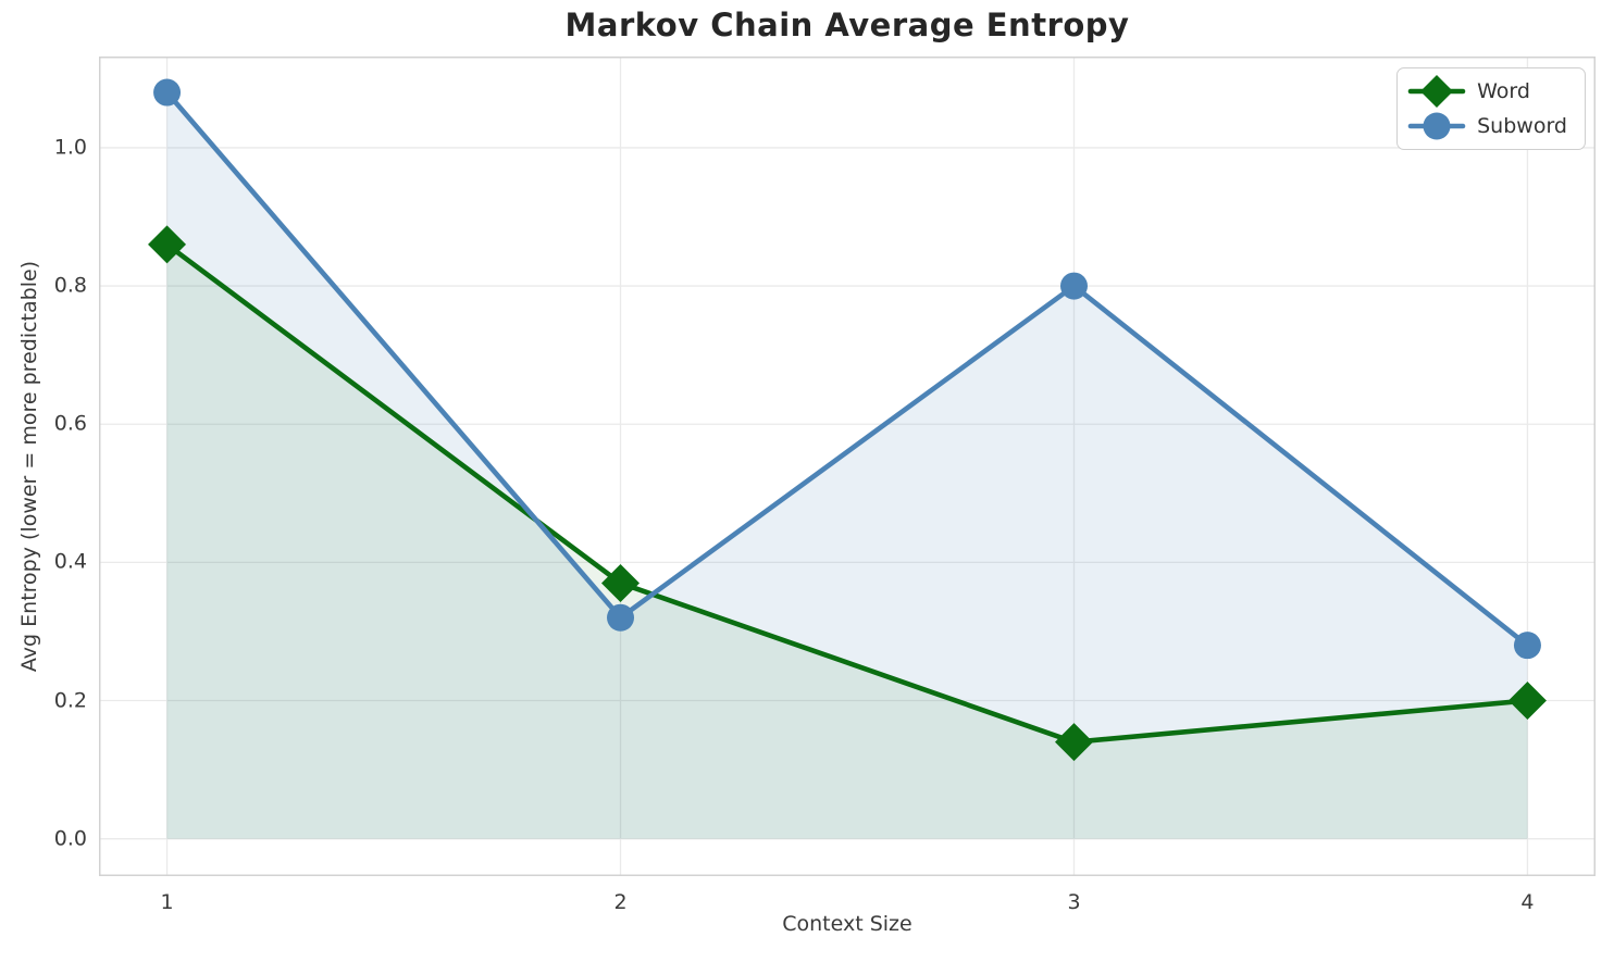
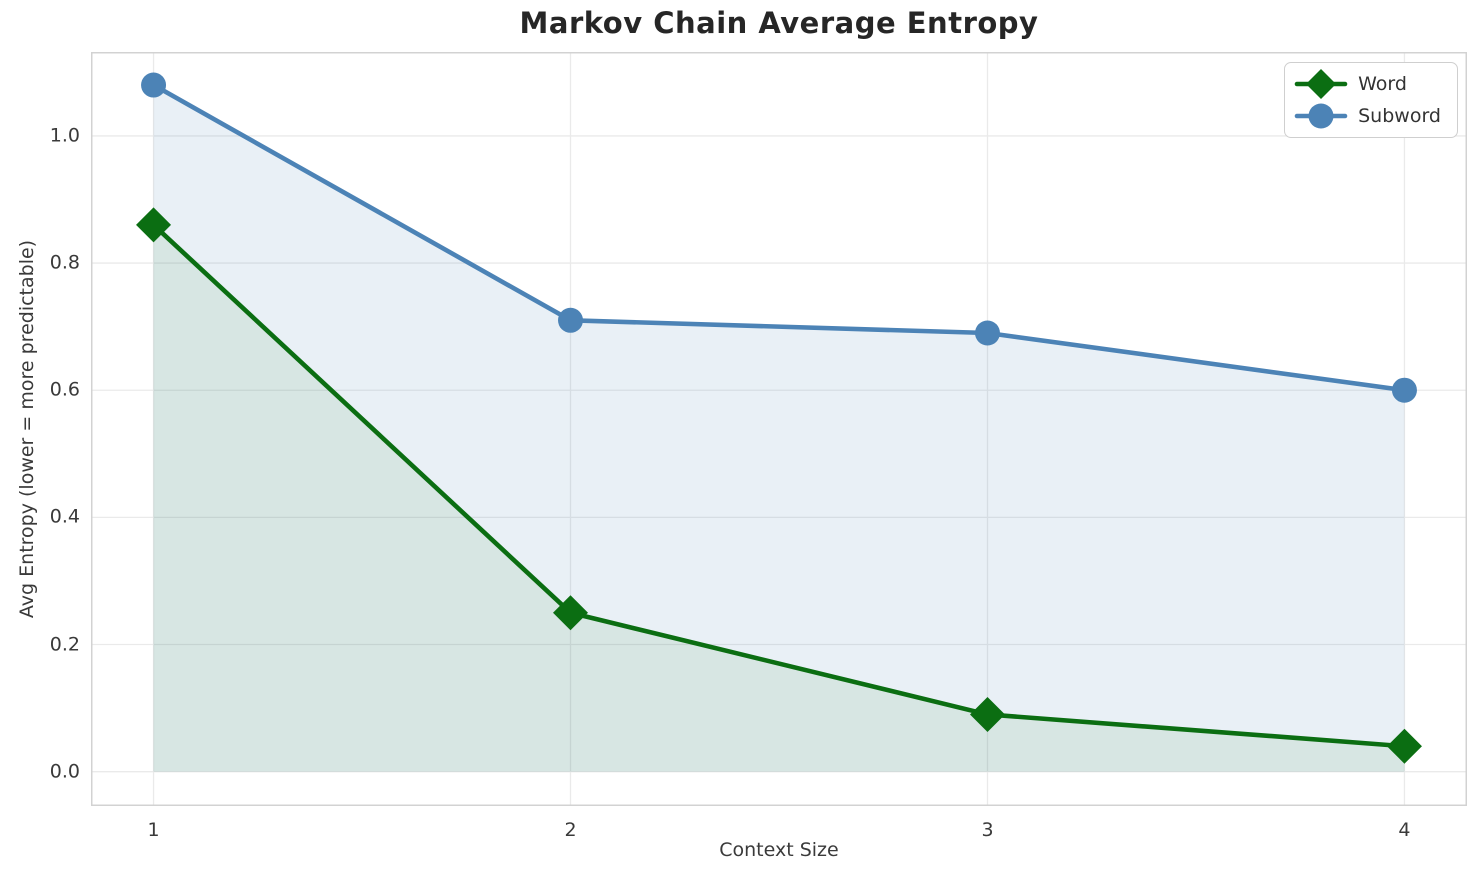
Word/2: 0.37 -> 0.25
Subword/2: 0.32 -> 0.71
Word/3: 0.14 -> 0.09
Subword/3: 0.80 -> 0.69
Word/4: 0.20 -> 0.04
Subword/4: 0.28 -> 0.60
